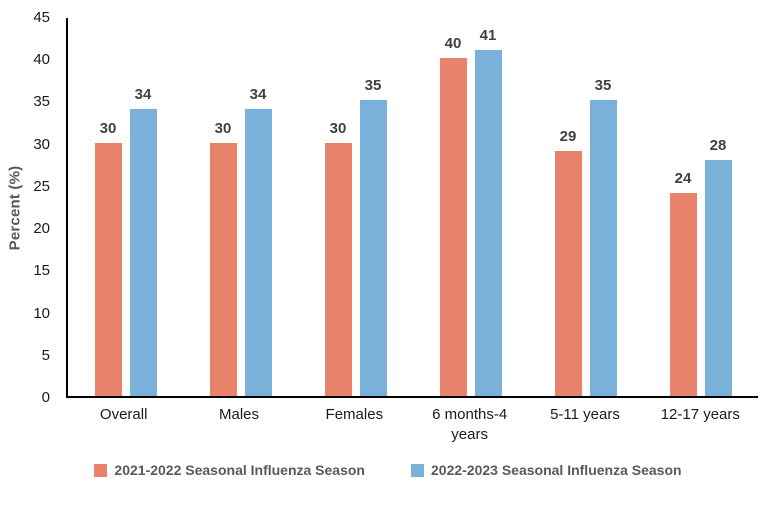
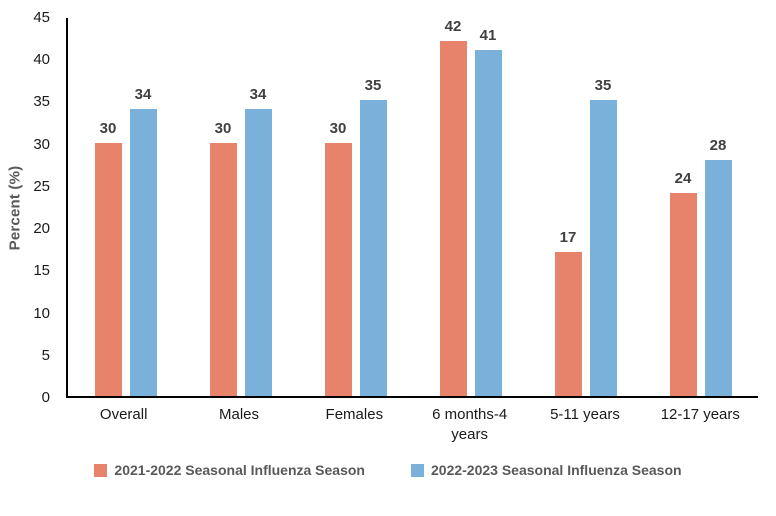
2021-2022 Seasonal Influenza Season/6 months-4 years: 40 -> 42
2021-2022 Seasonal Influenza Season/5-11 years: 29 -> 17
